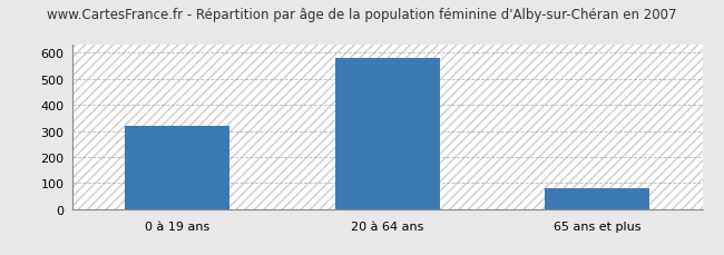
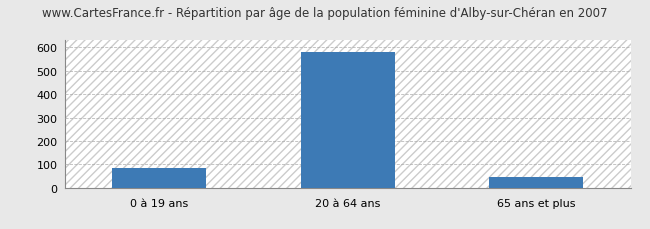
0 à 19 ans: 318 -> 85
65 ans et plus: 78 -> 45
